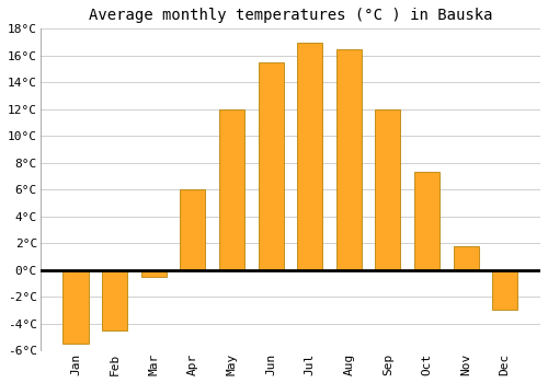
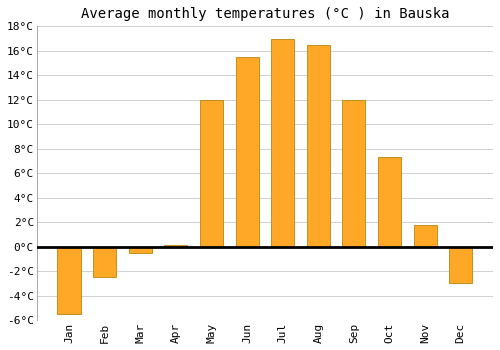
Feb: -4.5°C -> -2.5°C
Apr: 6.0°C -> 0.1°C
